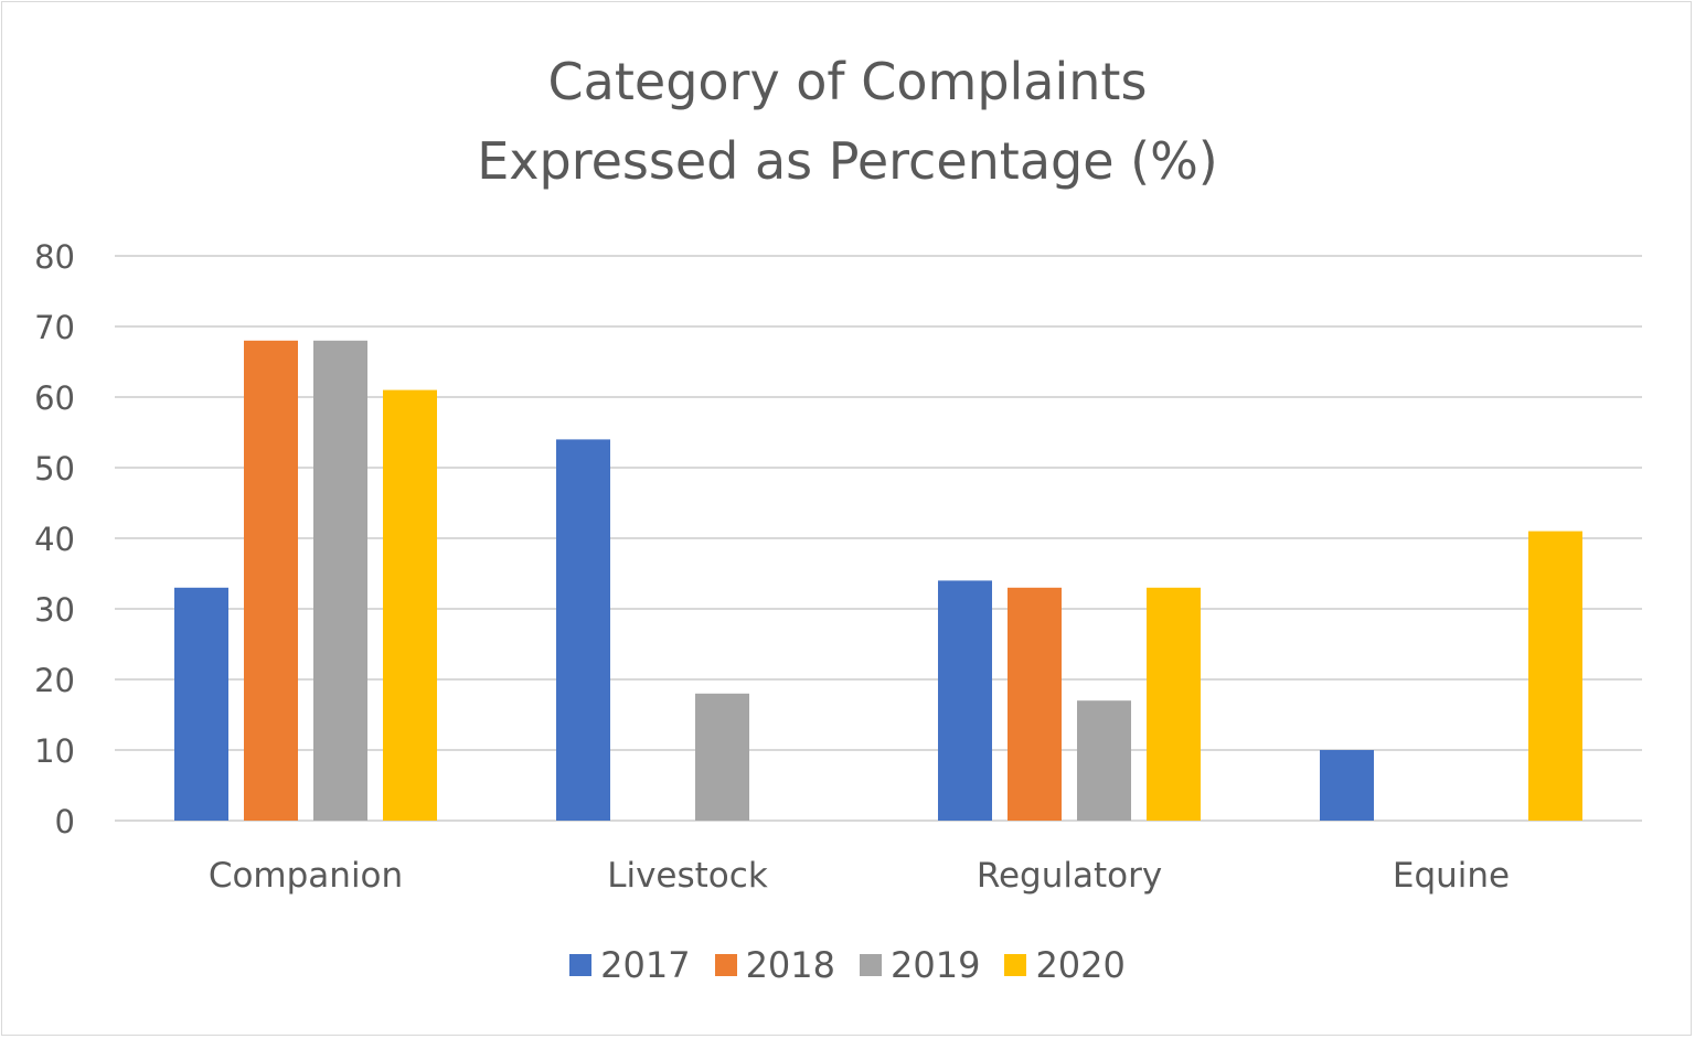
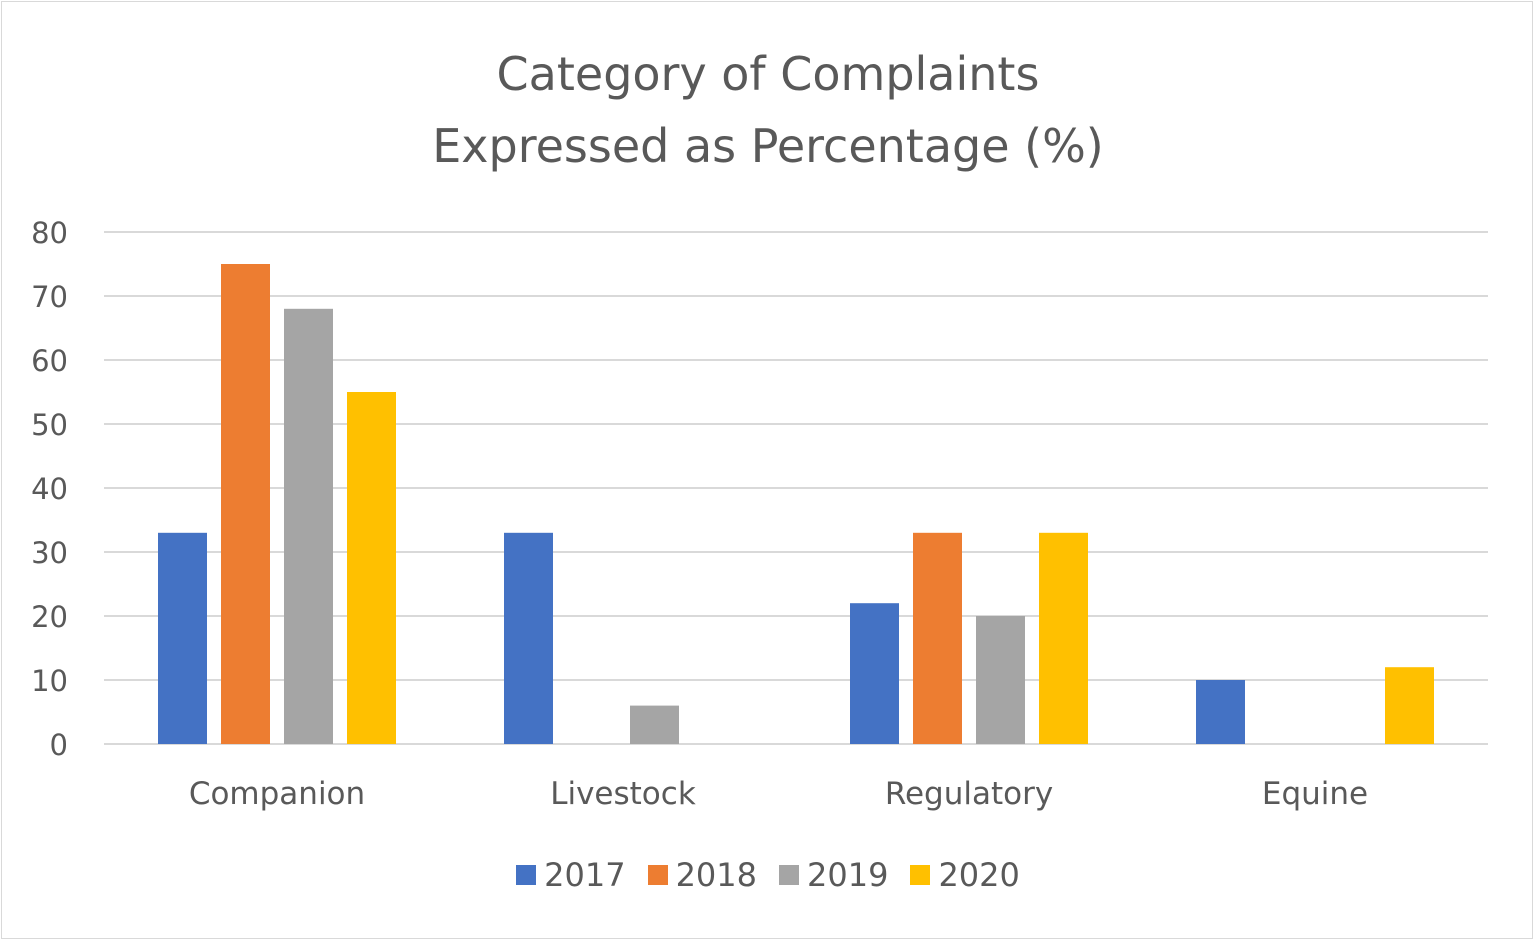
2018/Companion: 68 -> 75
2020/Companion: 61 -> 55
2017/Livestock: 54 -> 33
2019/Livestock: 18 -> 6
2017/Regulatory: 34 -> 22
2019/Regulatory: 17 -> 20
2020/Equine: 41 -> 12
